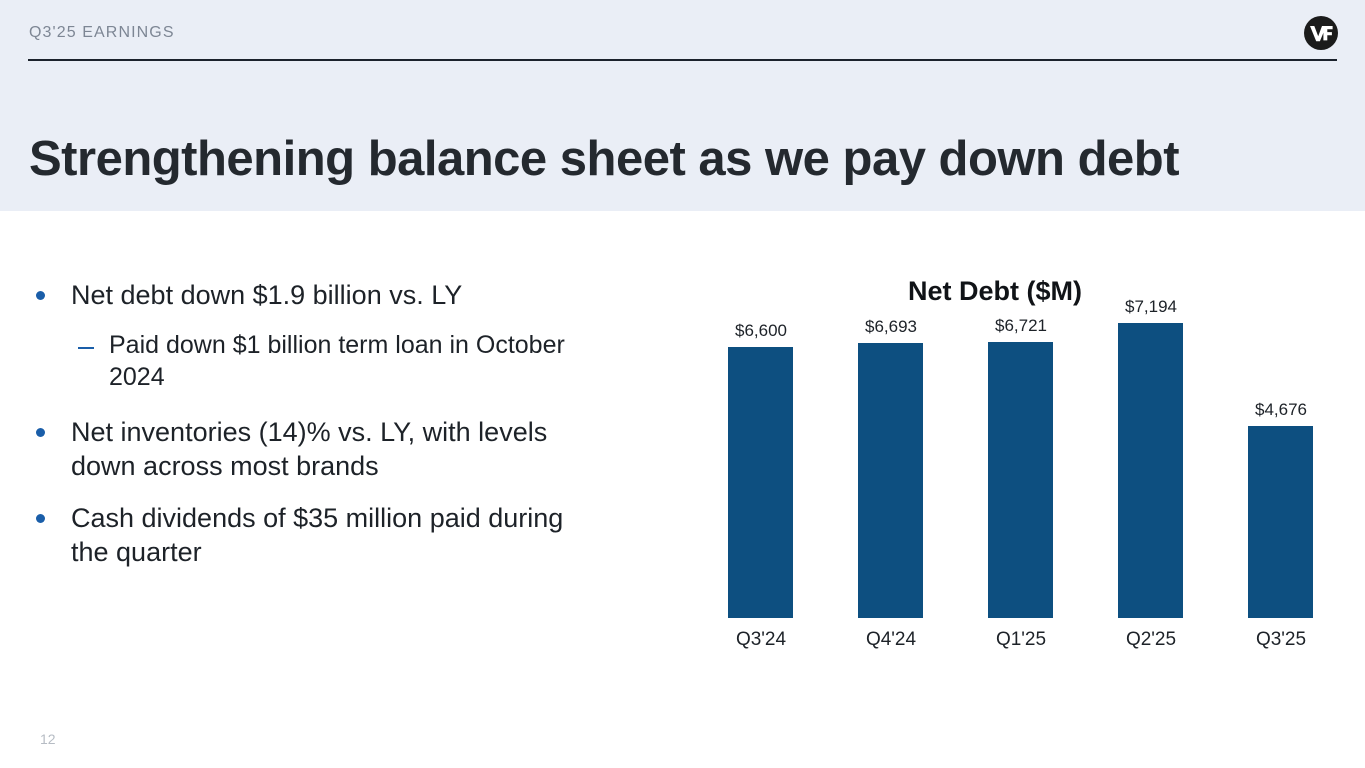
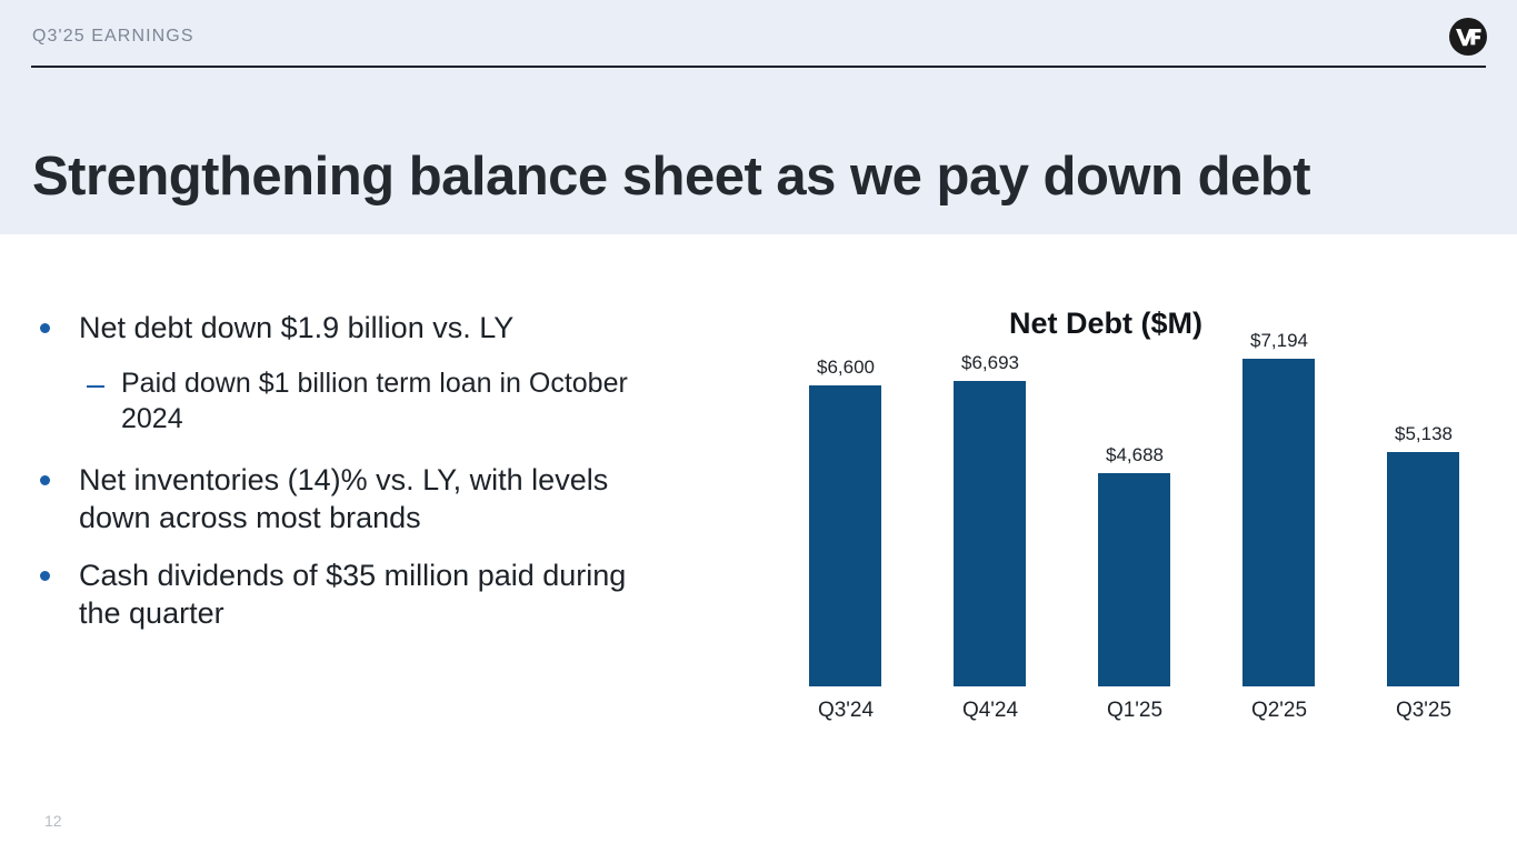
Q1'25: $6,721 -> $4,688
Q3'25: $4,676 -> $5,138
